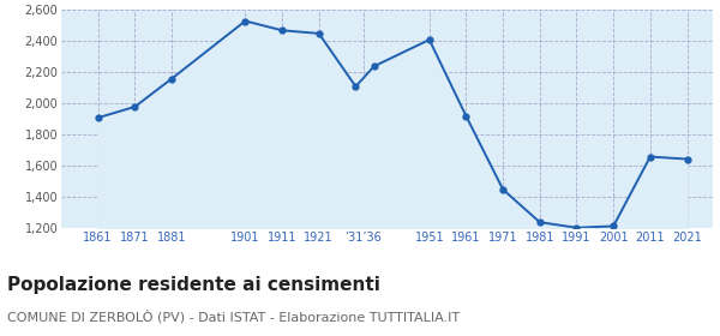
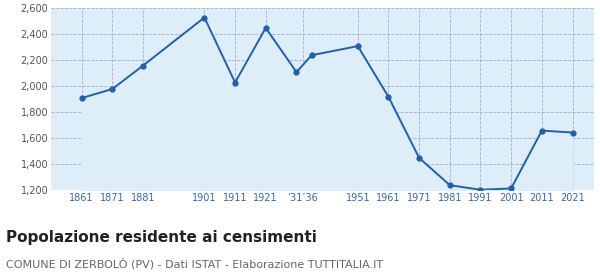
1911: 2,470 -> 2,030
1951: 2,410 -> 2,310
